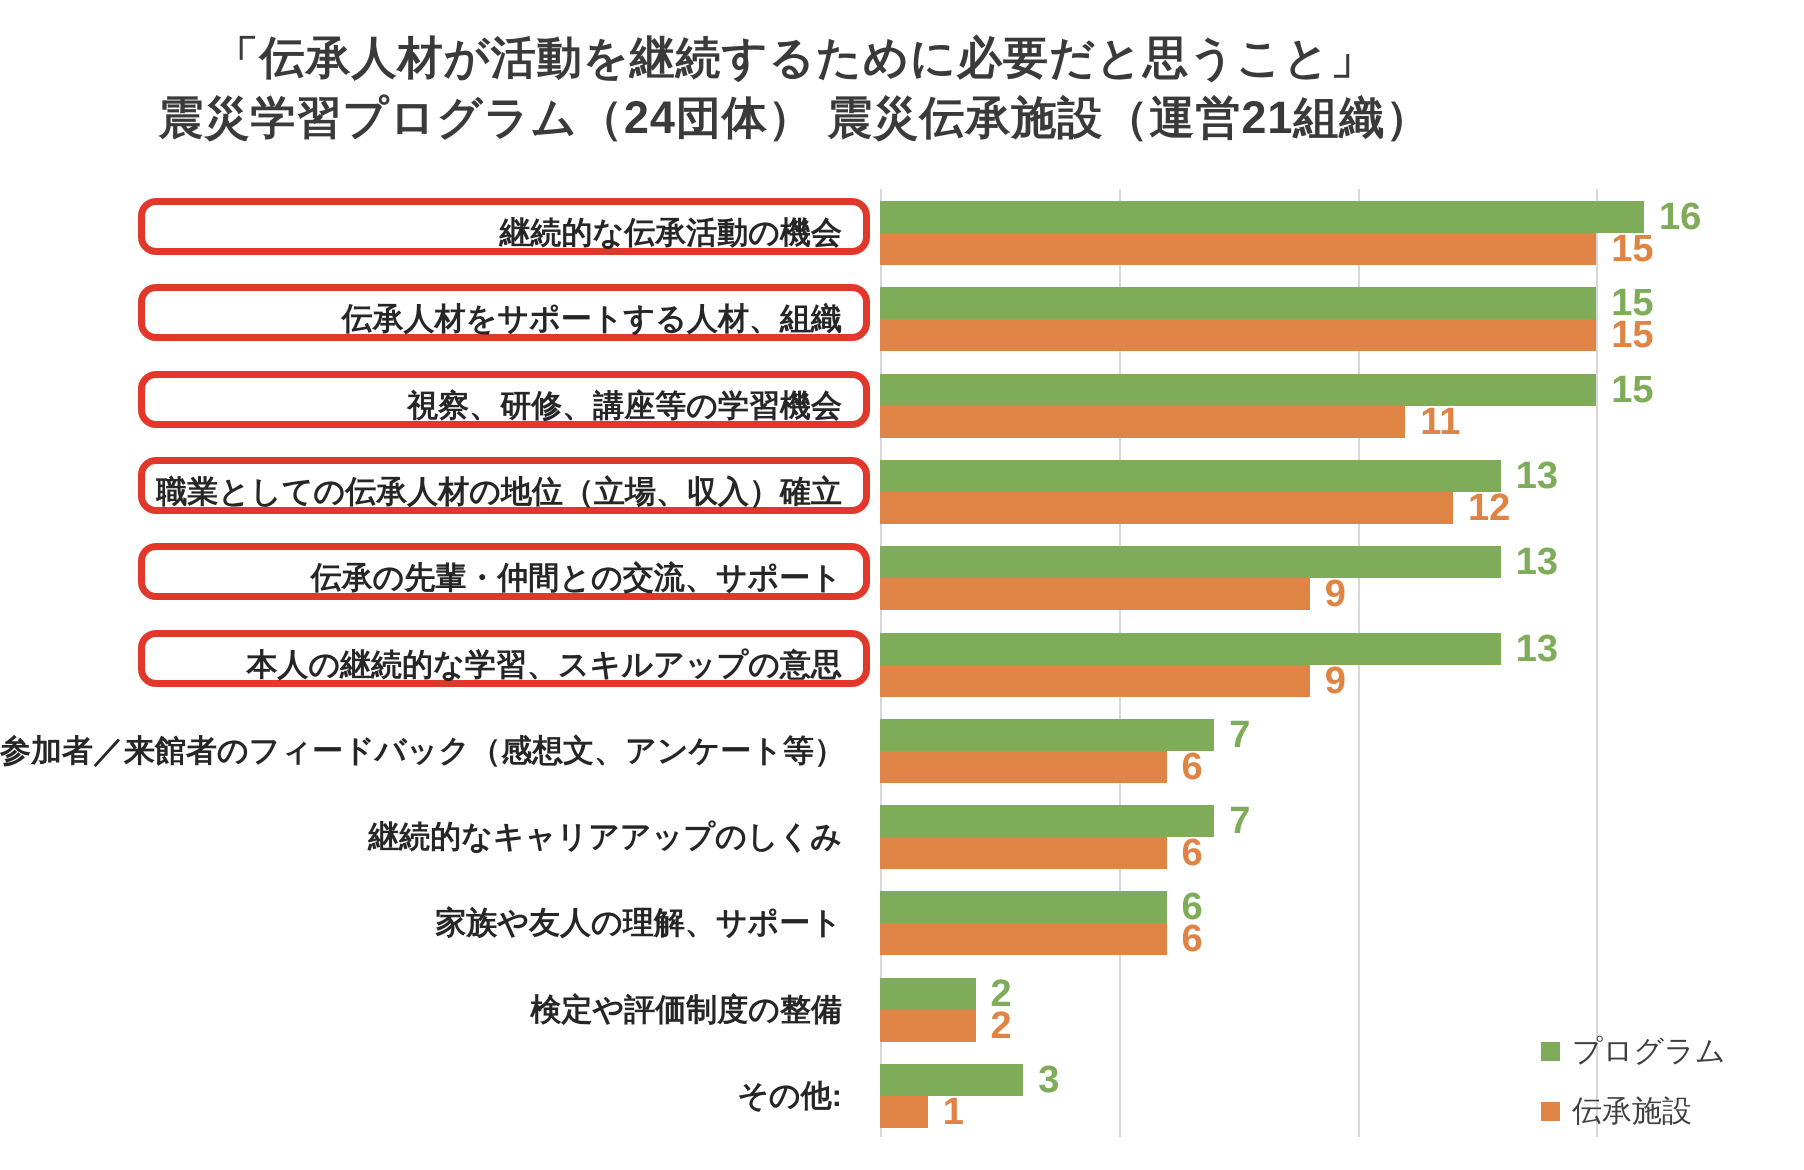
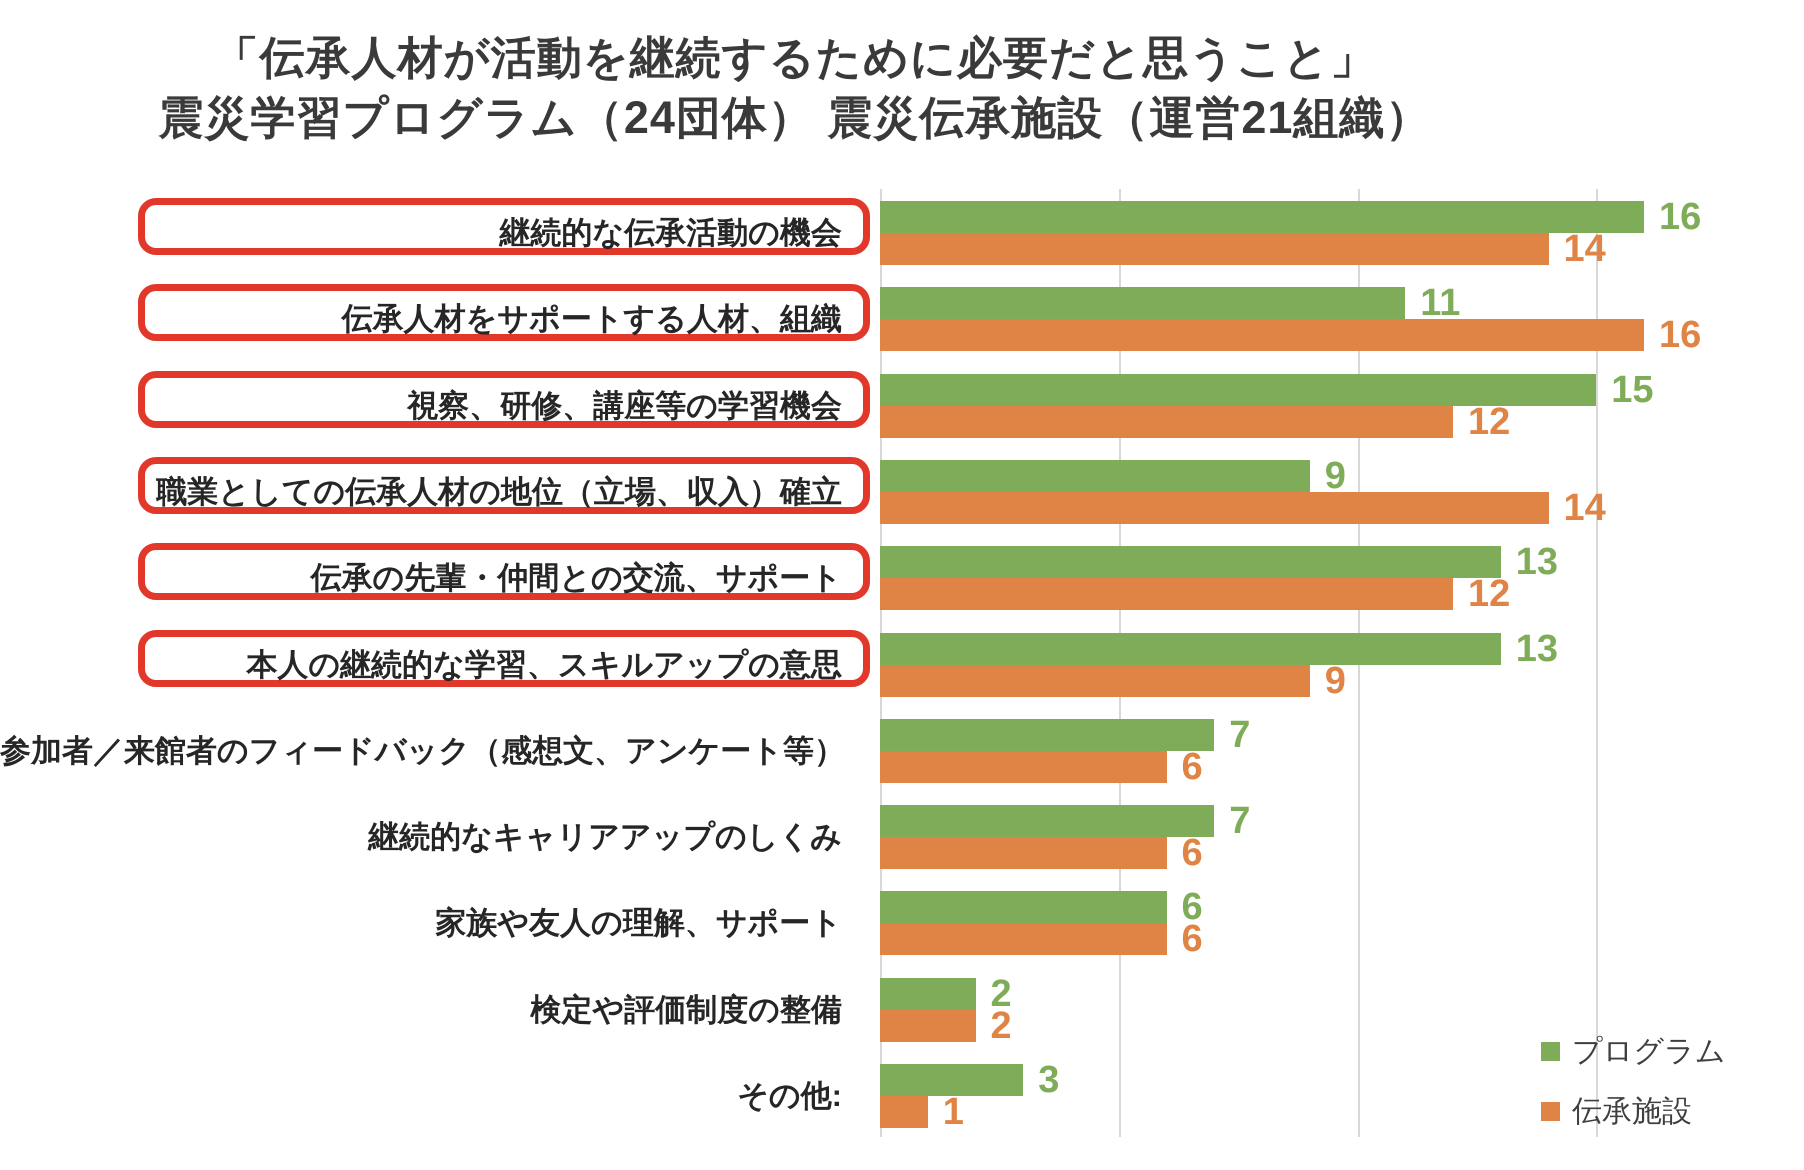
伝承施設/継続的な伝承活動の機会: 15 -> 14
プログラム/伝承人材をサポートする人材、組織: 15 -> 11
伝承施設/伝承人材をサポートする人材、組織: 15 -> 16
伝承施設/視察、研修、講座等の学習機会: 11 -> 12
プログラム/職業としての伝承人材の地位（立場、収入）確立: 13 -> 9
伝承施設/職業としての伝承人材の地位（立場、収入）確立: 12 -> 14
伝承施設/伝承の先輩・仲間との交流、サポート: 9 -> 12
